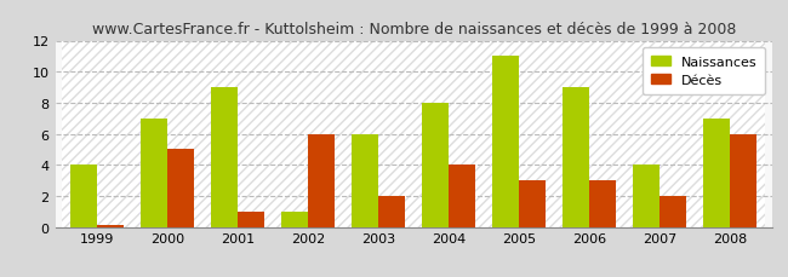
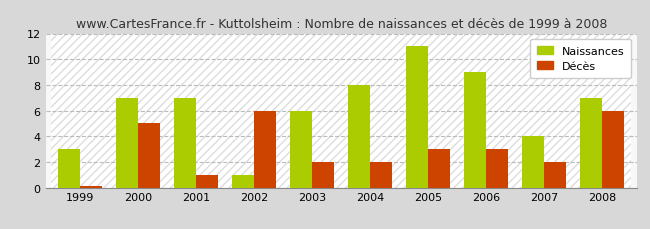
Naissances/1999: 4 -> 3
Naissances/2001: 9 -> 7
Décès/2004: 4.0 -> 2.0
